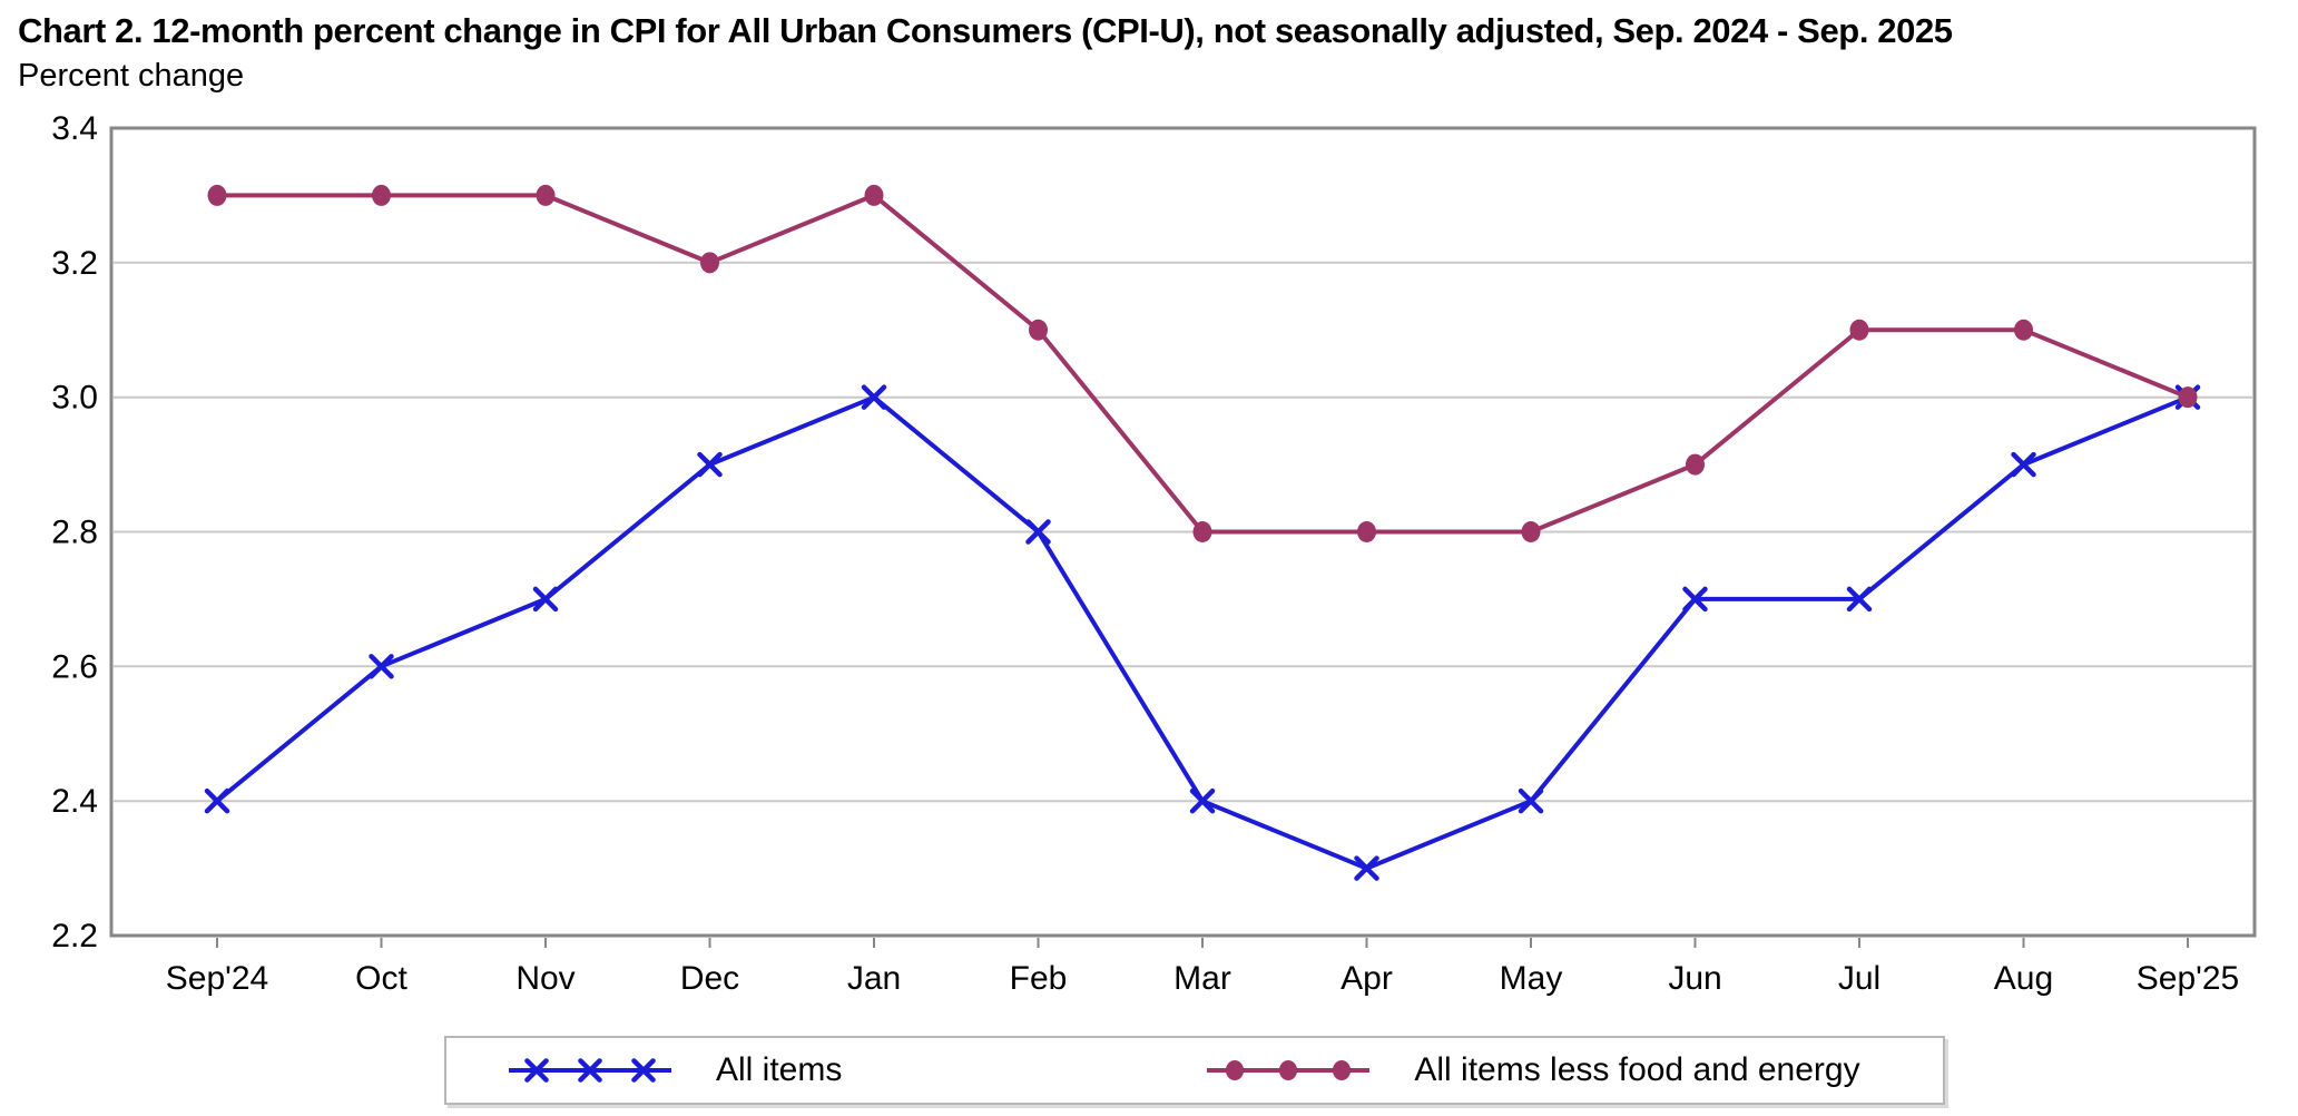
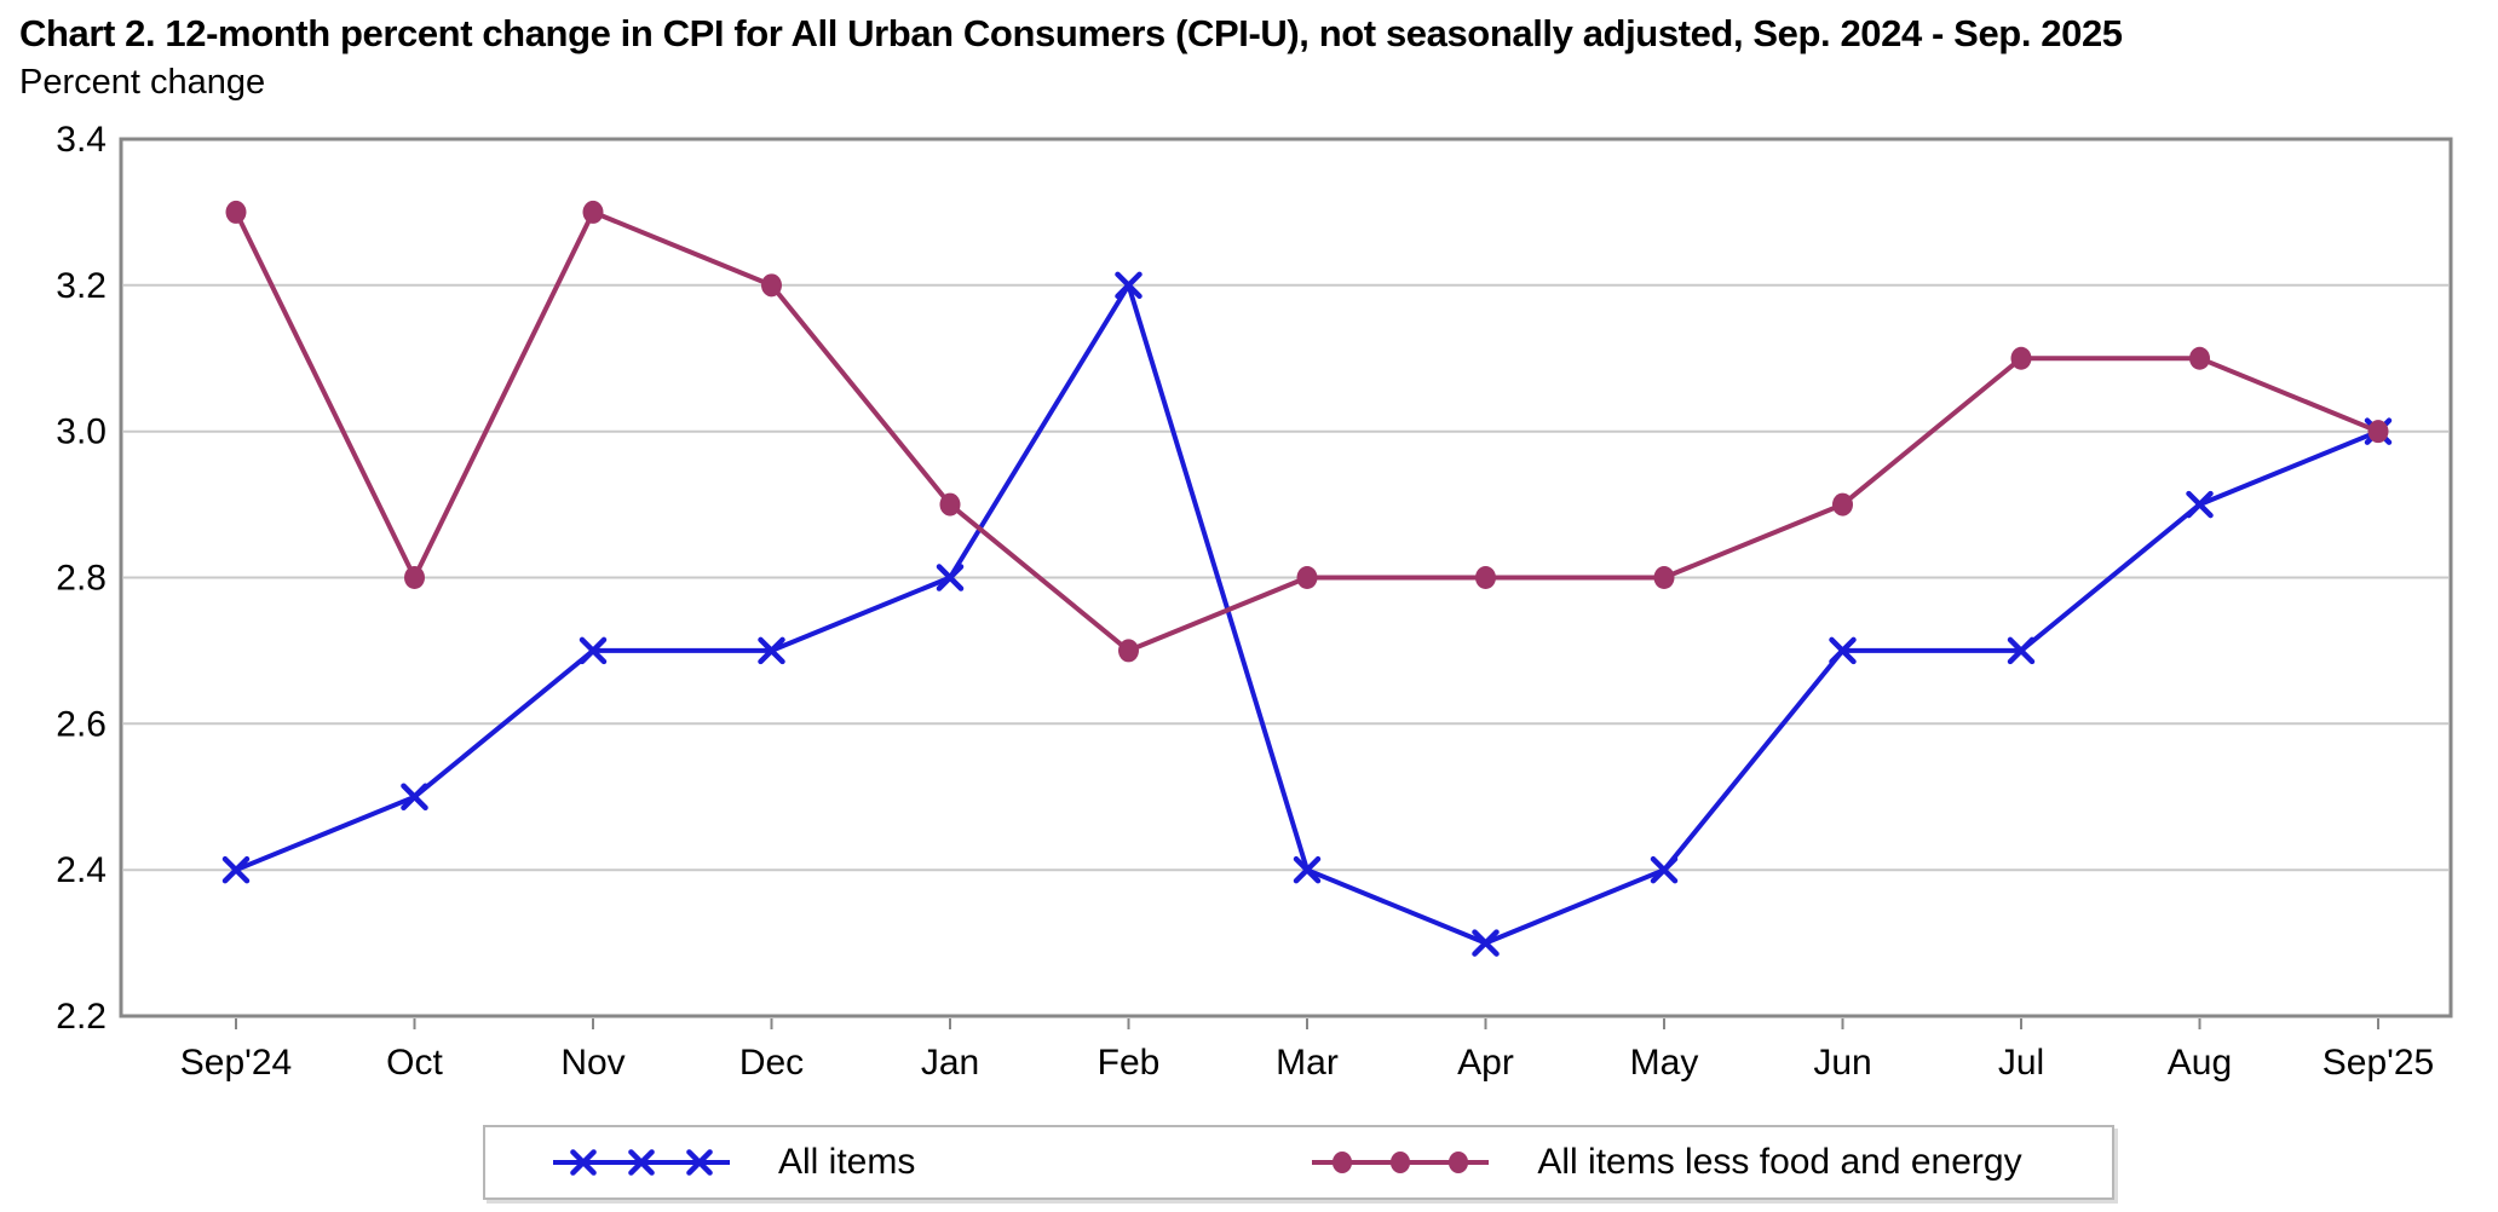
All items/Oct: 2.6 -> 2.5
All items less food and energy/Oct: 3.3 -> 2.8
All items/Dec: 2.9 -> 2.7
All items/Jan: 3.0 -> 2.8
All items less food and energy/Jan: 3.3 -> 2.9
All items/Feb: 2.8 -> 3.2
All items less food and energy/Feb: 3.1 -> 2.7
